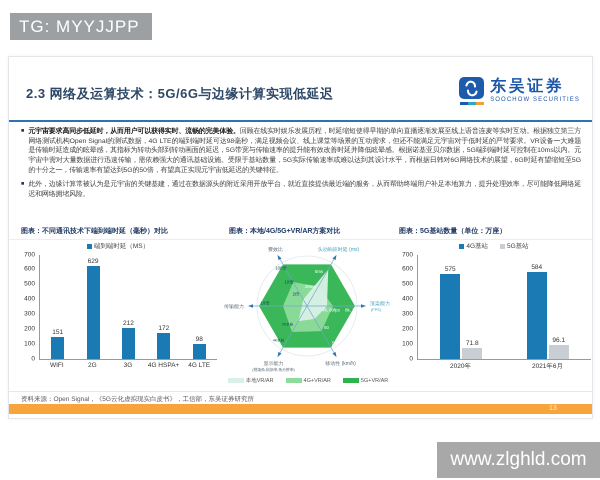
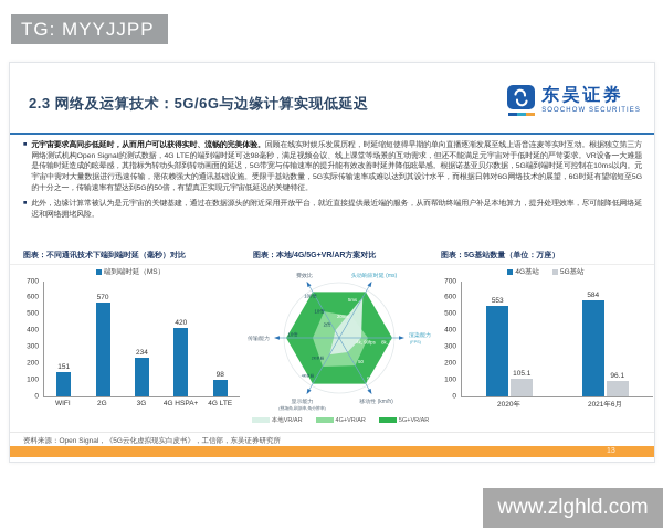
图表：不同通讯技术下端到端时延（毫秒）对比/2G: 629 -> 570
图表：不同通讯技术下端到端时延（毫秒）对比/3G: 212 -> 234
图表：不同通讯技术下端到端时延（毫秒）对比/4G HSPA+: 172 -> 420
图表：5G基站数量（单位：万座）/4G基站/2020年: 575 -> 553
图表：5G基站数量（单位：万座）/5G基站/2020年: 71.8 -> 105.1
